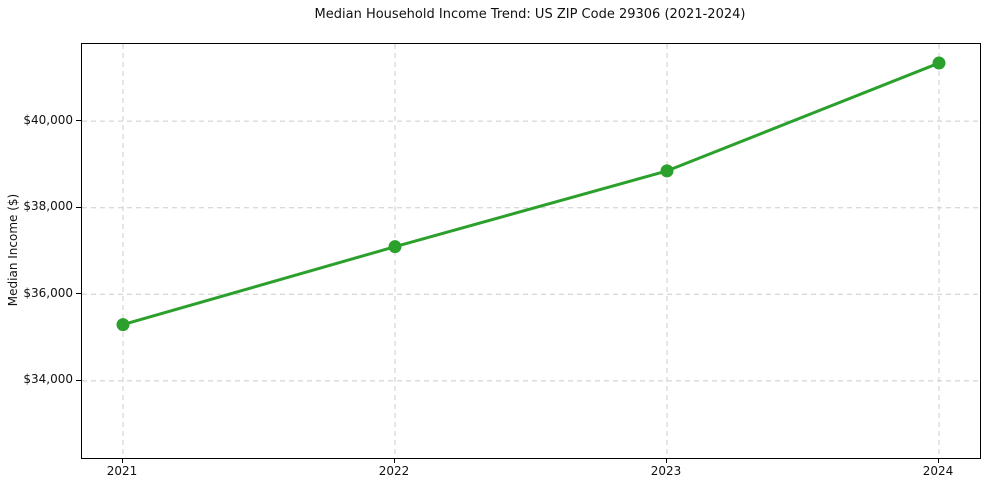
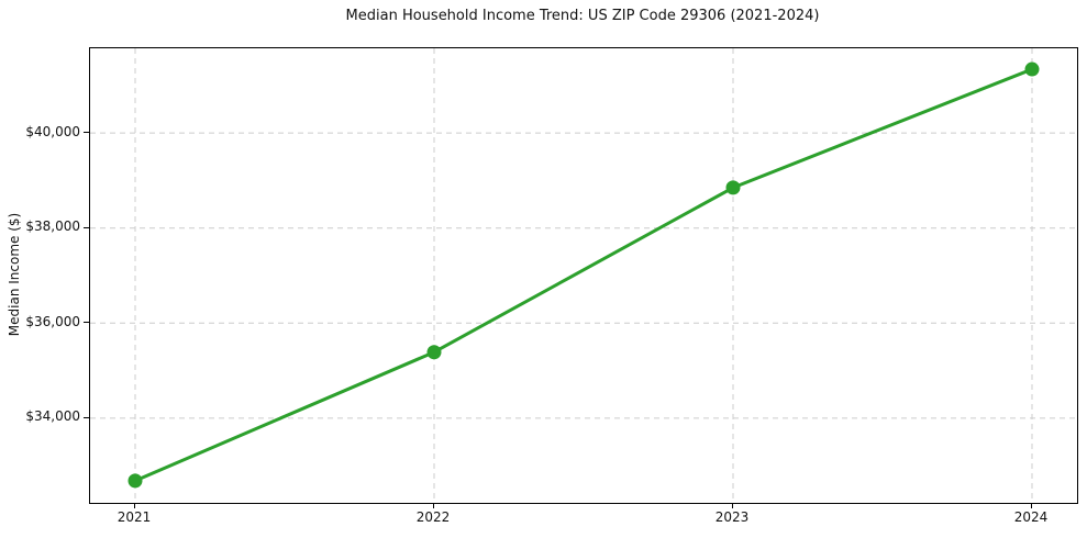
2021: $35300 -> $32700
2022: $37100 -> $35400
